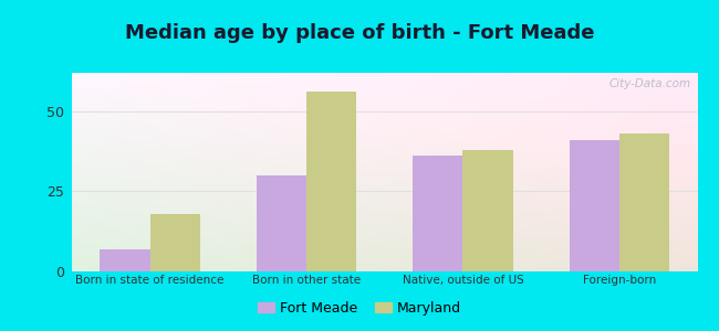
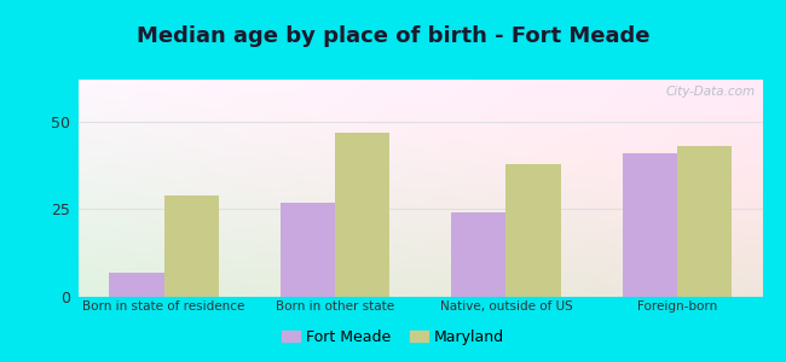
Maryland/Born in state of residence: 18 -> 29
Fort Meade/Born in other state: 30 -> 27
Maryland/Born in other state: 56 -> 47
Fort Meade/Native, outside of US: 36 -> 24
